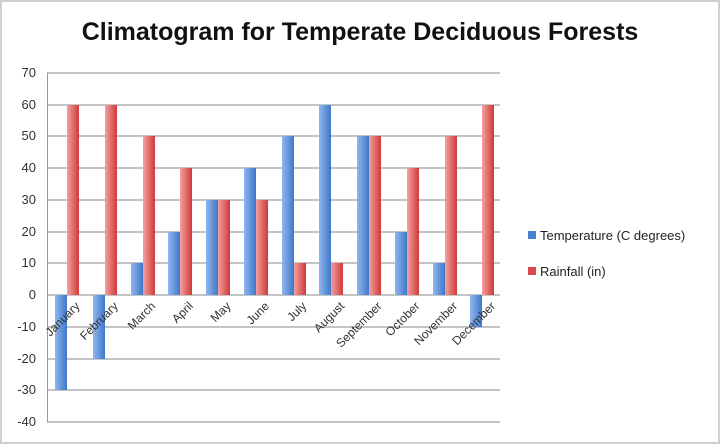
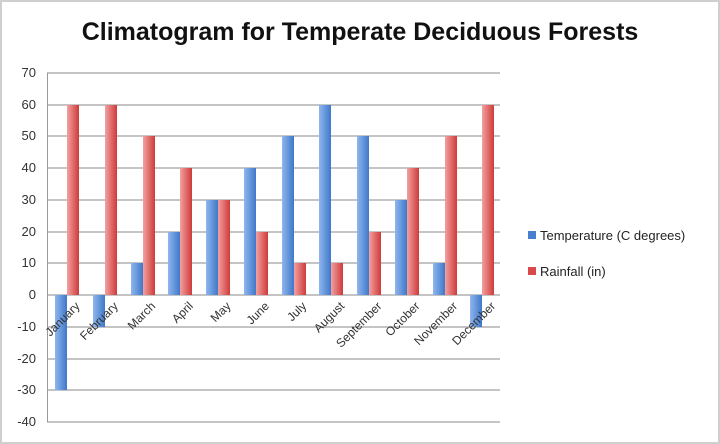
Temperature (C degrees)/February: -20 -> -10
Rainfall (in)/June: 30 -> 20
Rainfall (in)/September: 50 -> 20
Temperature (C degrees)/October: 20 -> 30
